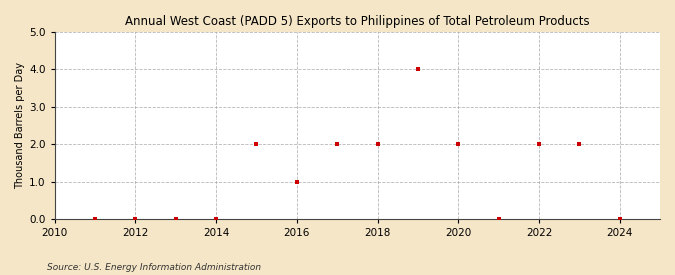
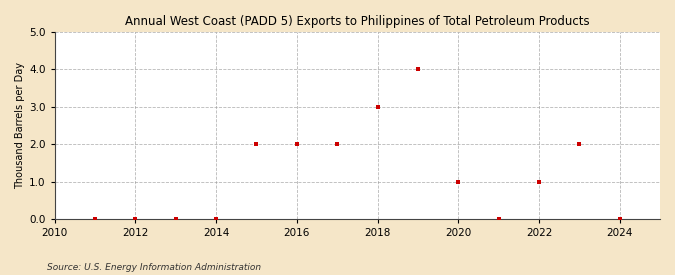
2016: 1 -> 2
2018: 2 -> 3
2020: 2 -> 1
2022: 2 -> 1
